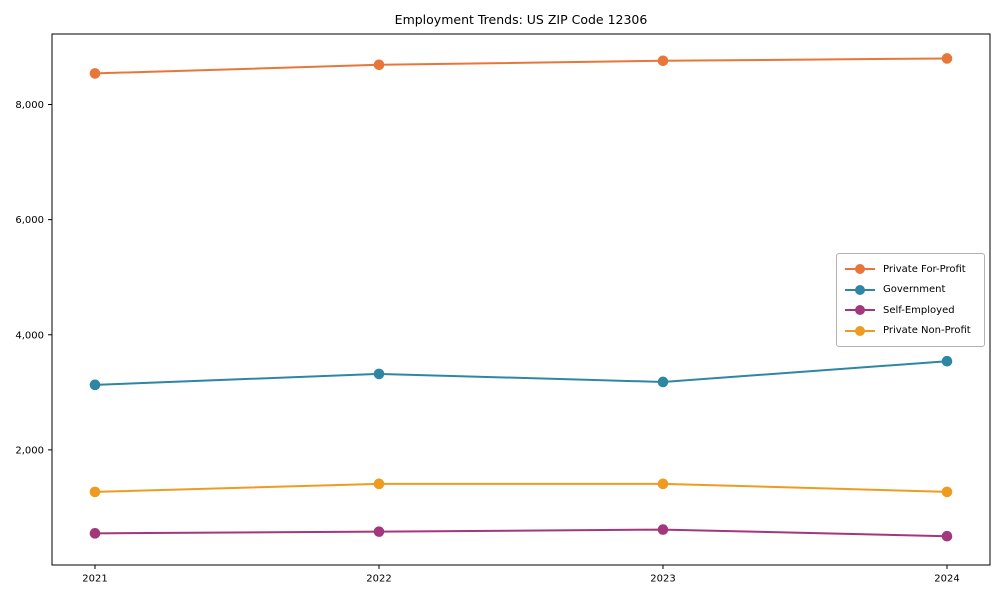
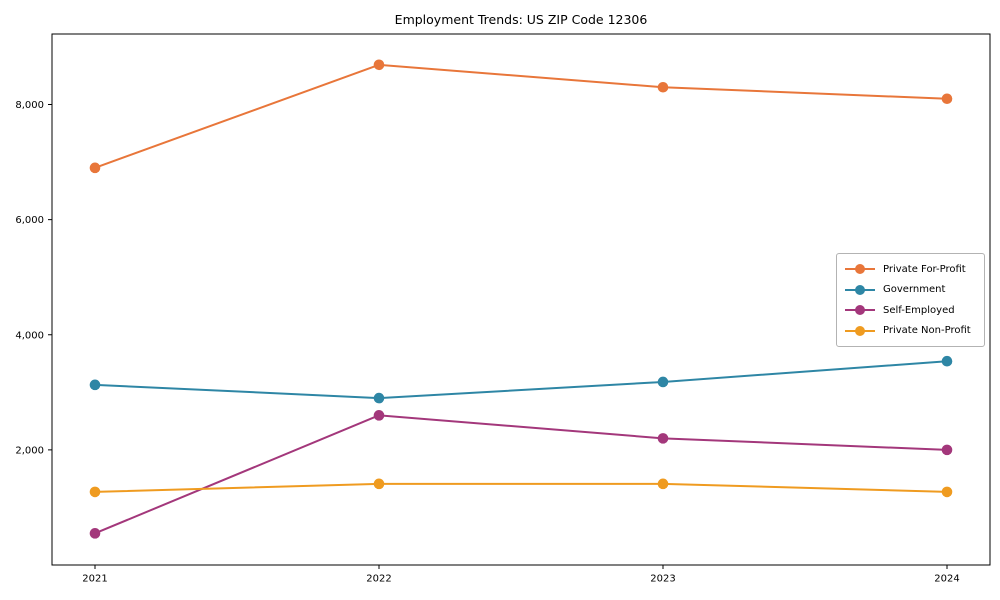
Private For-Profit/2021: 8500 -> 6900
Government/2022: 3300 -> 2900
Self-Employed/2022: 600 -> 2600
Private For-Profit/2023: 8800 -> 8300
Self-Employed/2023: 600 -> 2200
Private For-Profit/2024: 8800 -> 8100
Self-Employed/2024: 500 -> 2000
